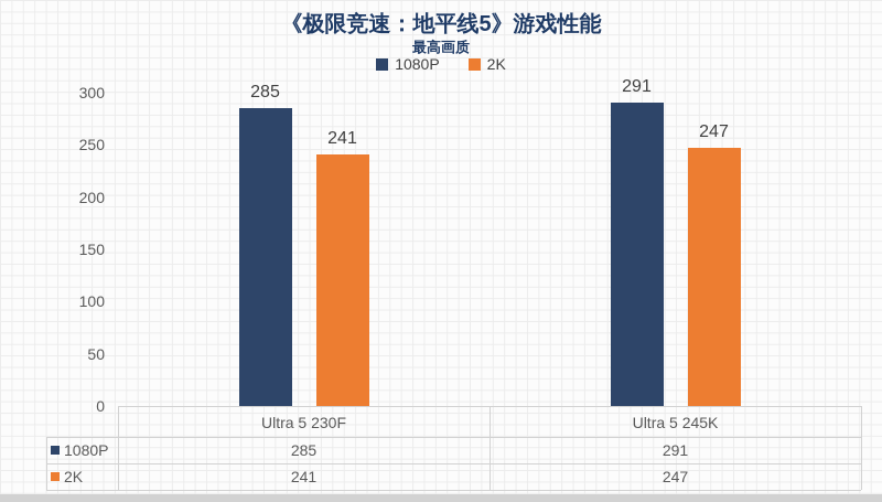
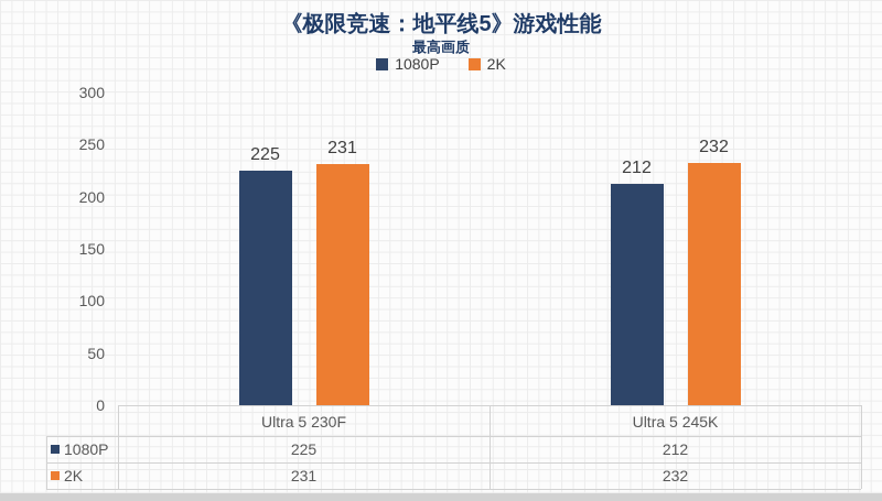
1080P/Ultra 5 230F: 285 -> 225
2K/Ultra 5 230F: 241 -> 231
1080P/Ultra 5 245K: 291 -> 212
2K/Ultra 5 245K: 247 -> 232
